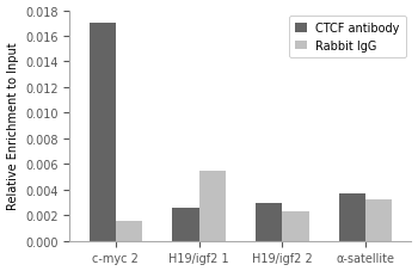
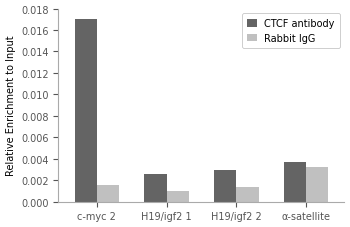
Rabbit IgG/H19/igf2 1: 0.0055 -> 0.0010
Rabbit IgG/H19/igf2 2: 0.0023 -> 0.0014
